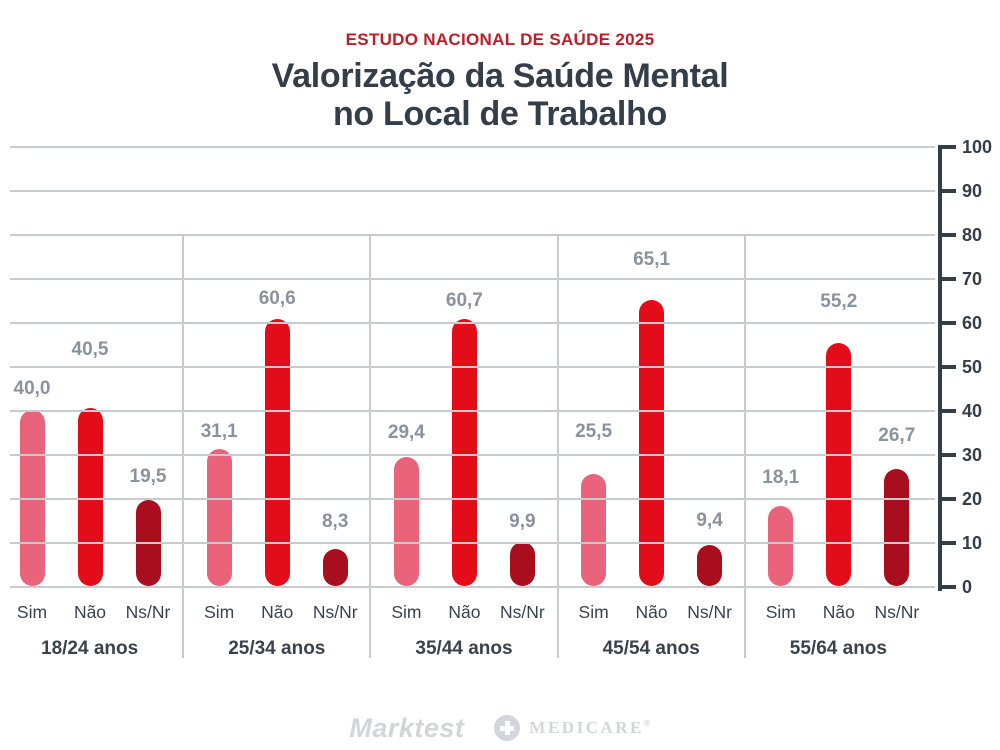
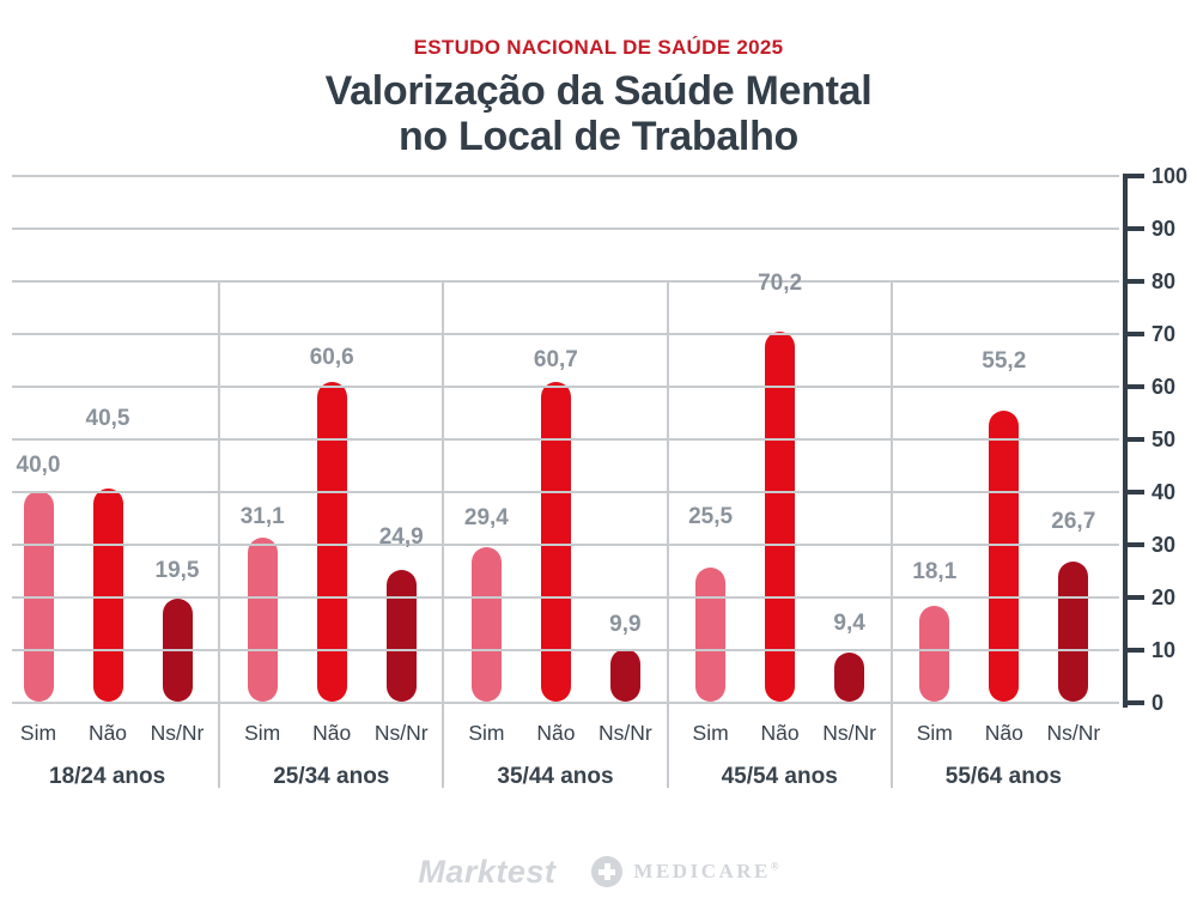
Ns/Nr/25/34 anos: 8,3 -> 24,9
Não/45/54 anos: 65,1 -> 70,2
